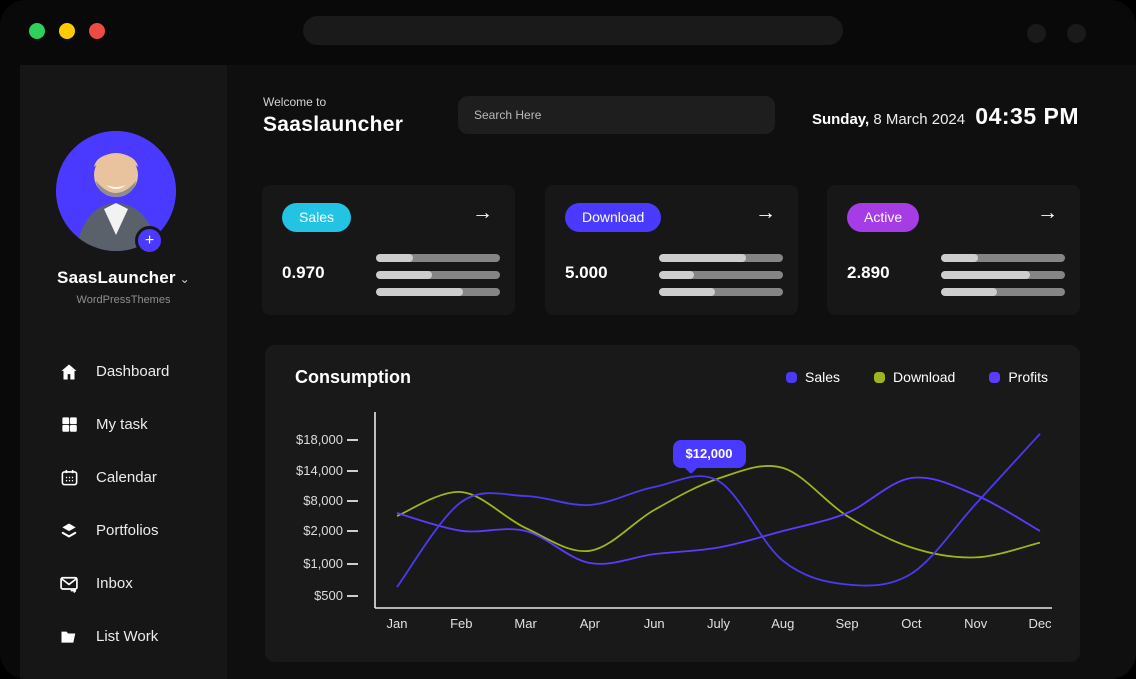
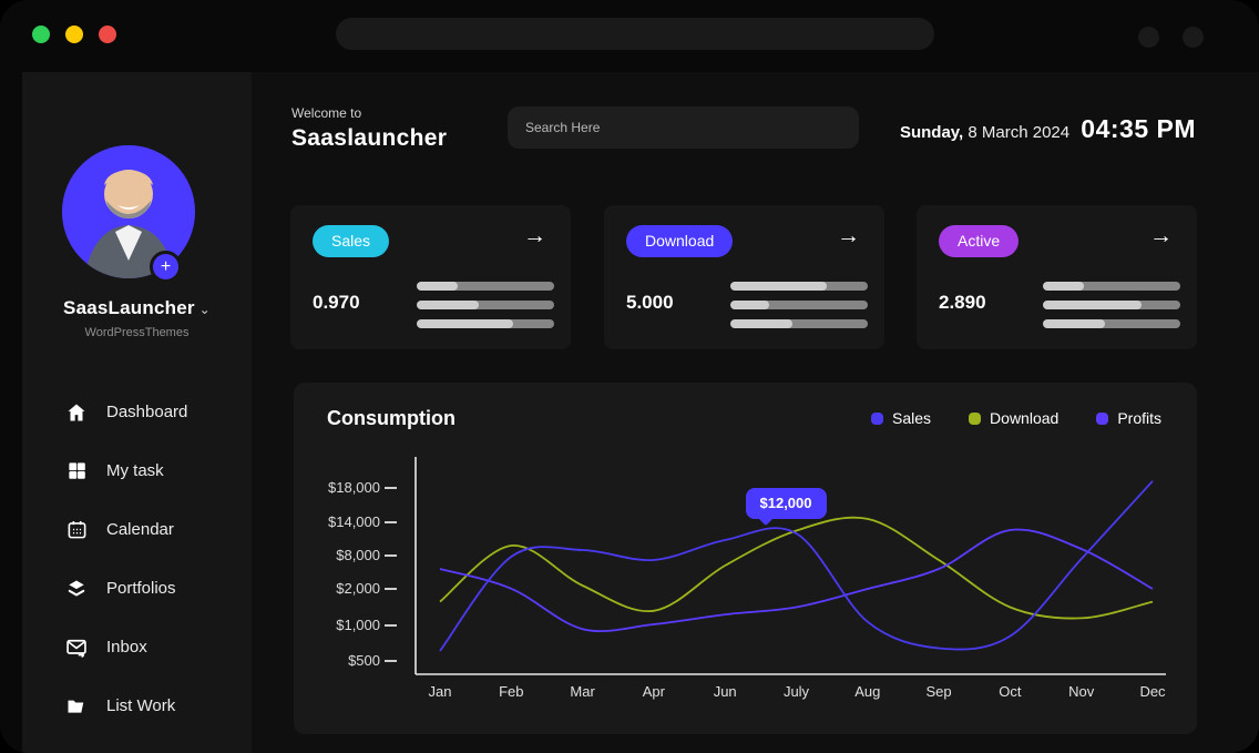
Download/Jan: $5000 -> $2000
Profits/Mar: $2000 -> $1000
Download/Sep: $5000 -> $7000
